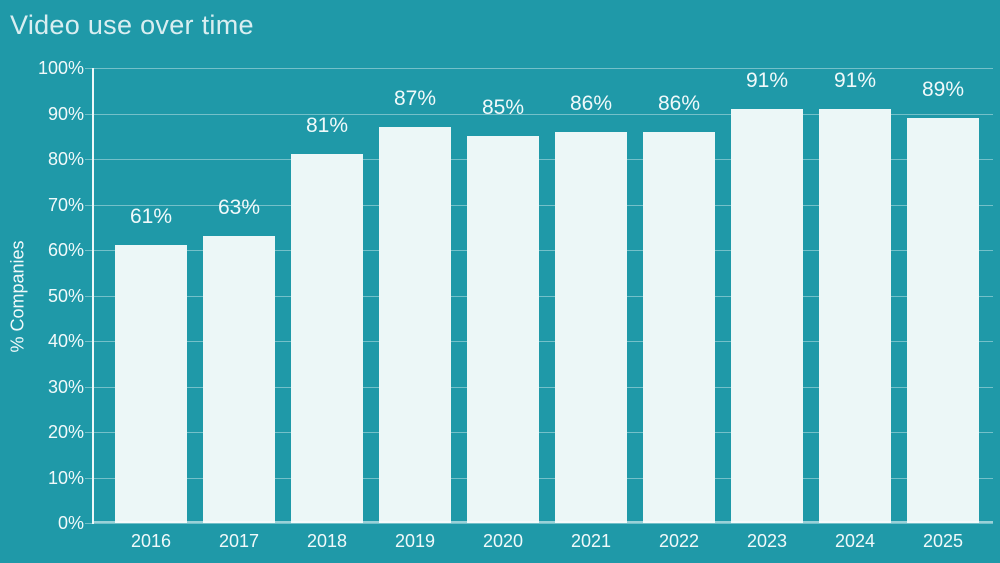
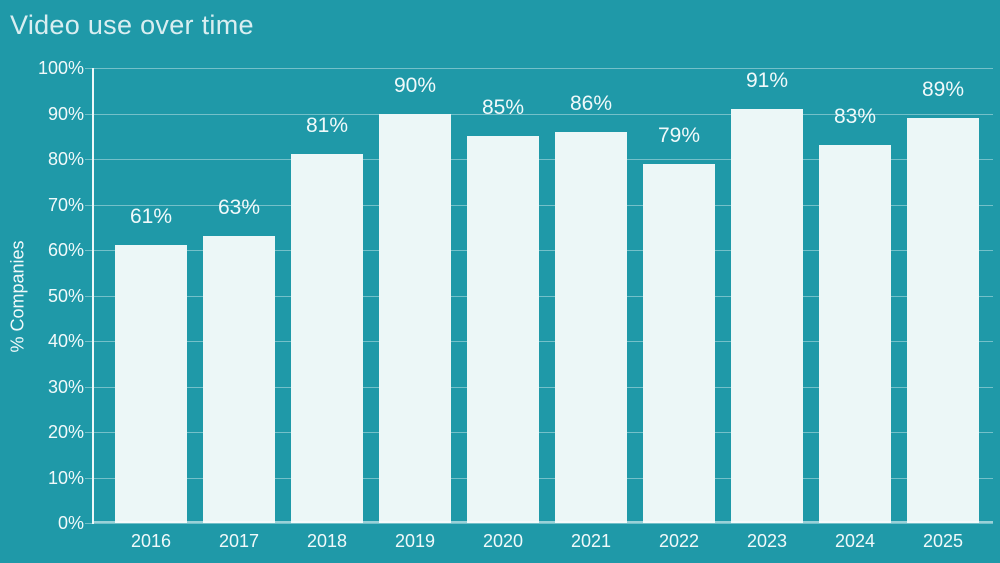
2019: 87% -> 90%
2022: 86% -> 79%
2024: 91% -> 83%
